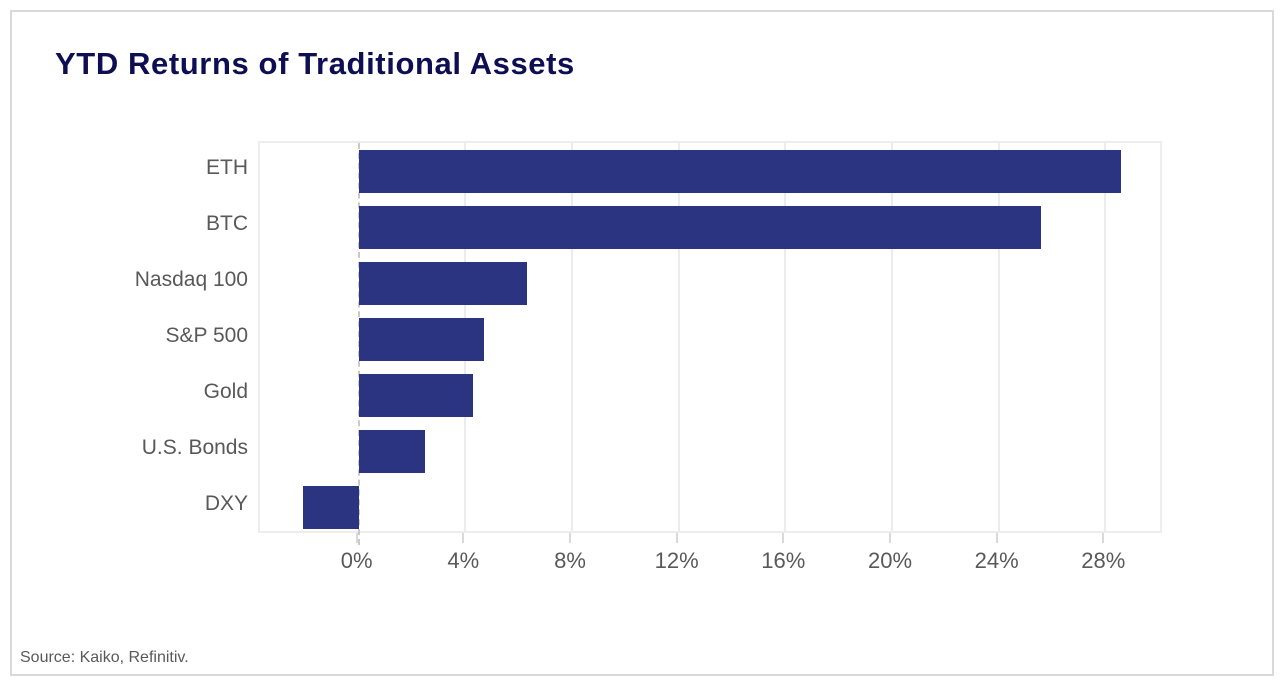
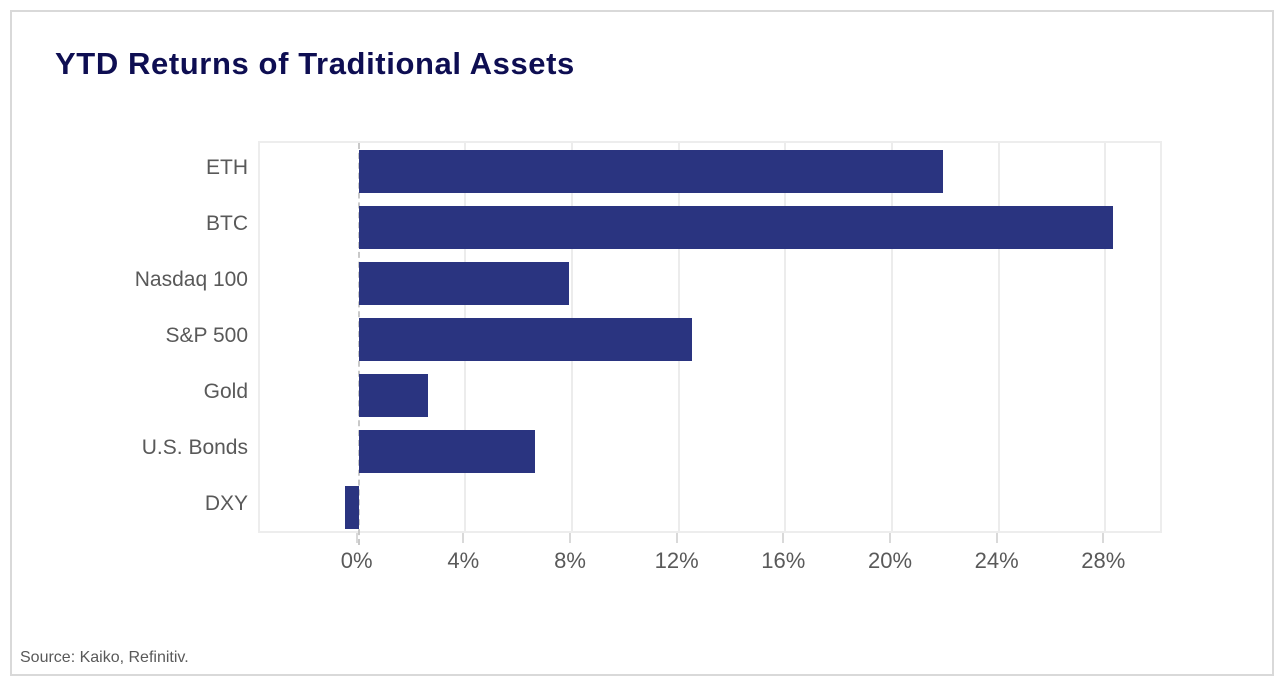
ETH: 28.6% -> 21.9%
BTC: 25.6% -> 28.3%
Nasdaq 100: 6.3% -> 7.9%
S&P 500: 4.7% -> 12.5%
Gold: 4.3% -> 2.6%
U.S. Bonds: 2.5% -> 6.6%
DXY: -2.1% -> -0.5%
